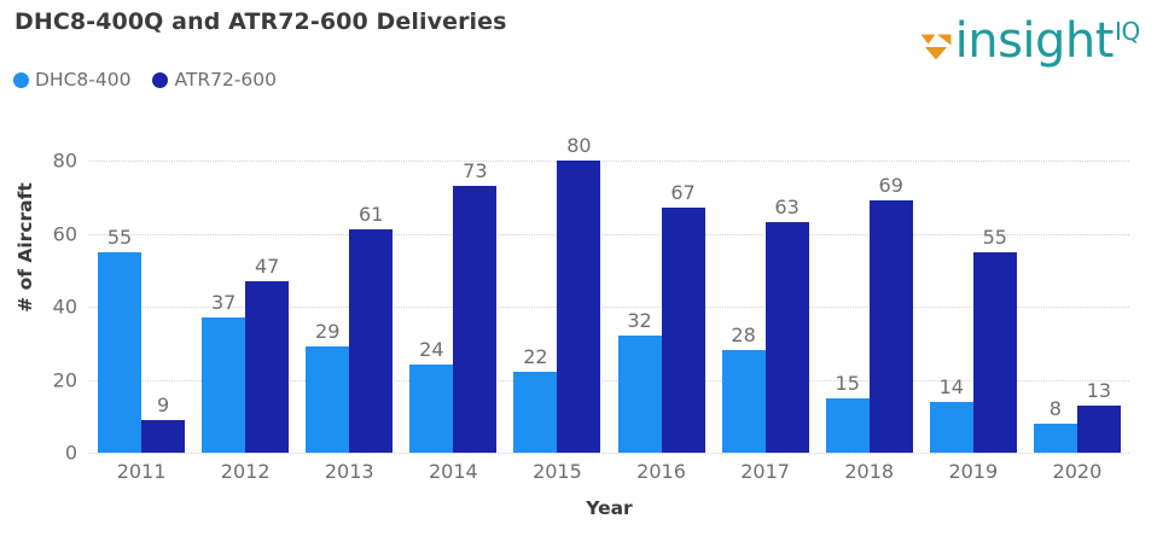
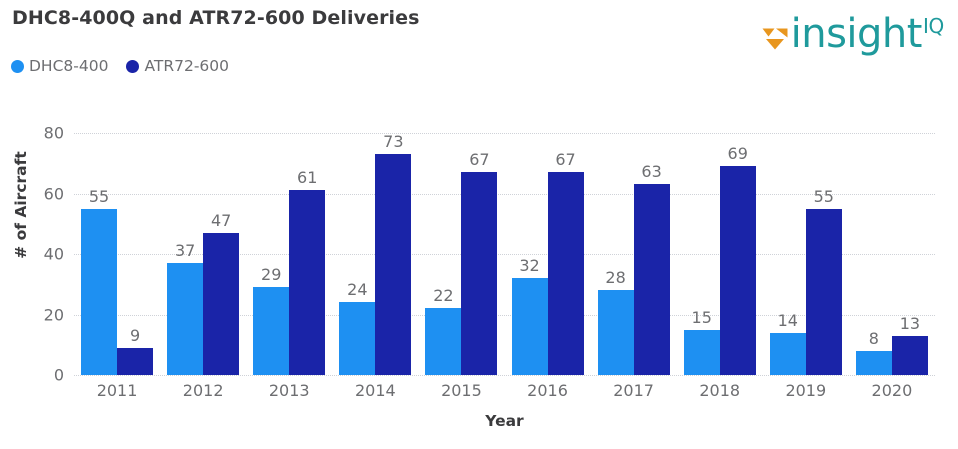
ATR72-600/2015: 80 -> 67
